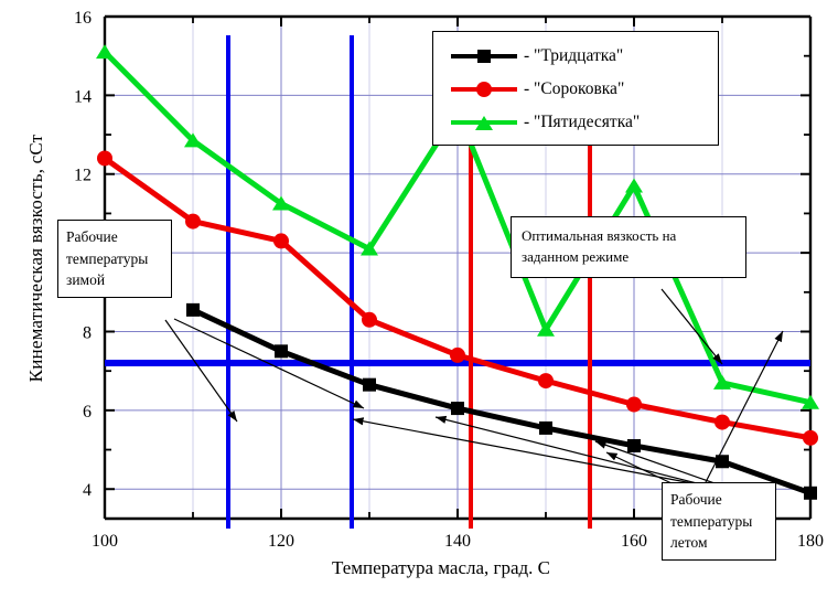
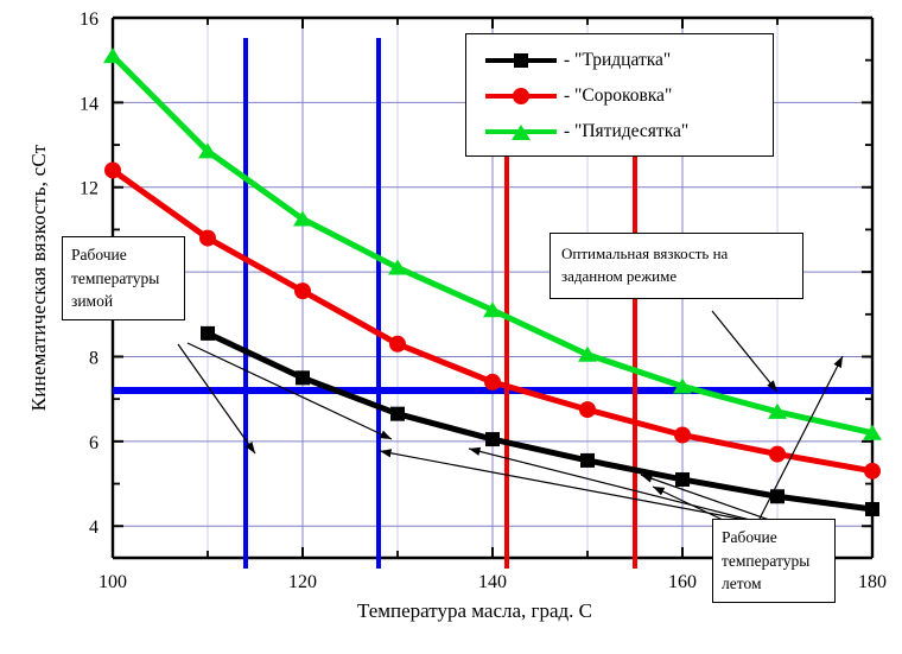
- "Сороковка"/120: 10.3 -> 9.6
- "Пятидесятка"/140: 13.6 -> 9.1
- "Пятидесятка"/160: 11.7 -> 7.3
- "Тридцатка"/180: 3.9 -> 4.4
